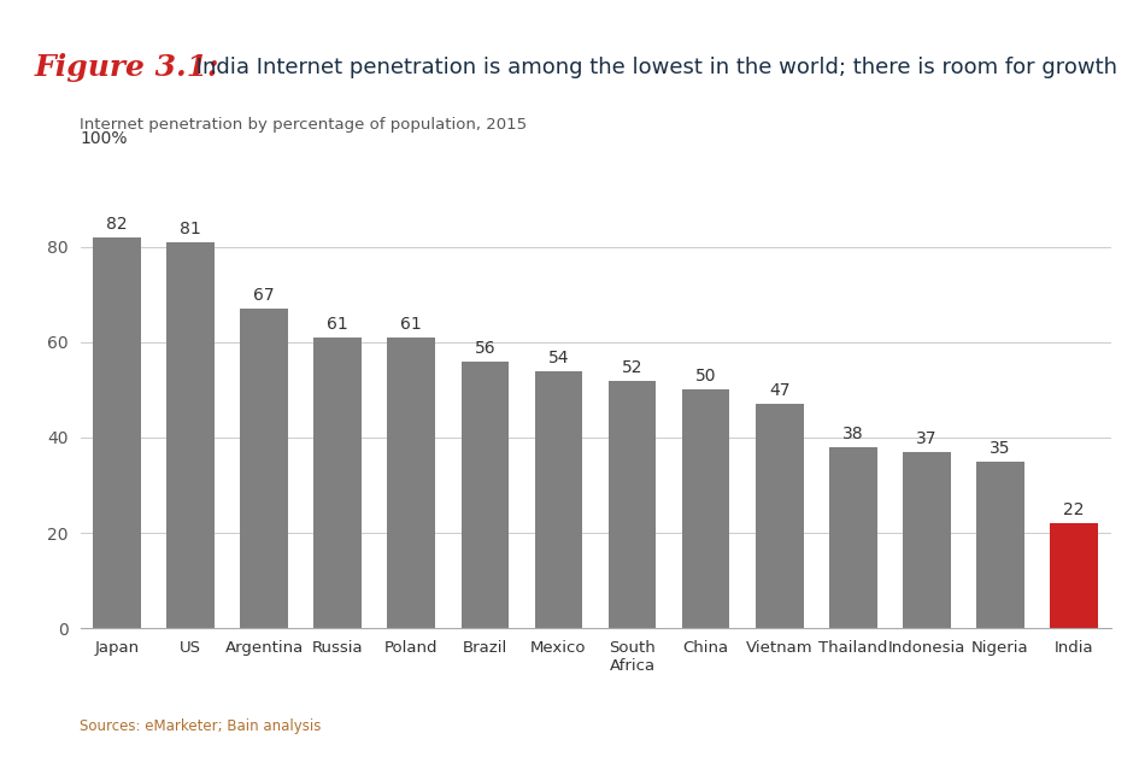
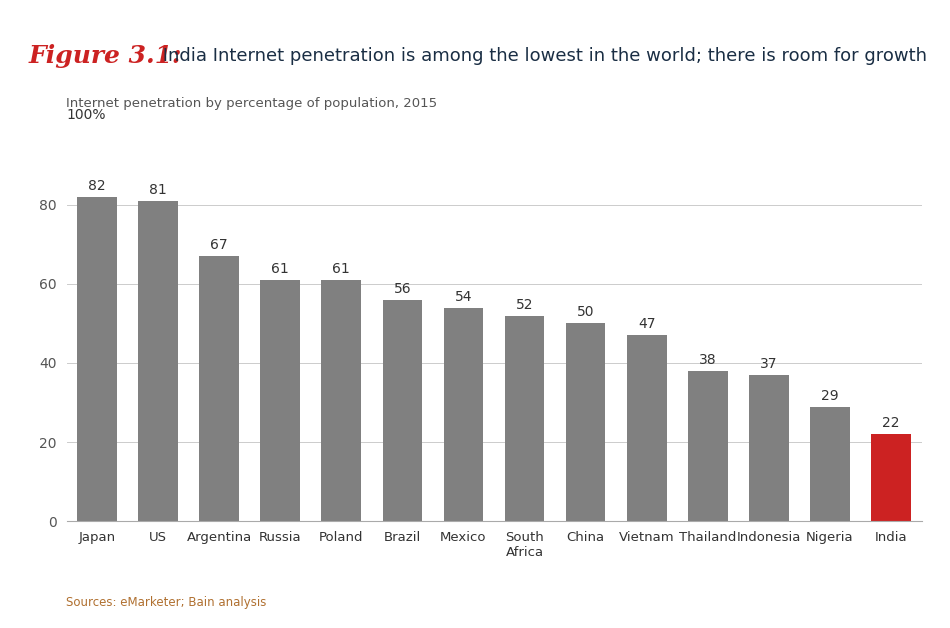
Nigeria: 35 -> 29
